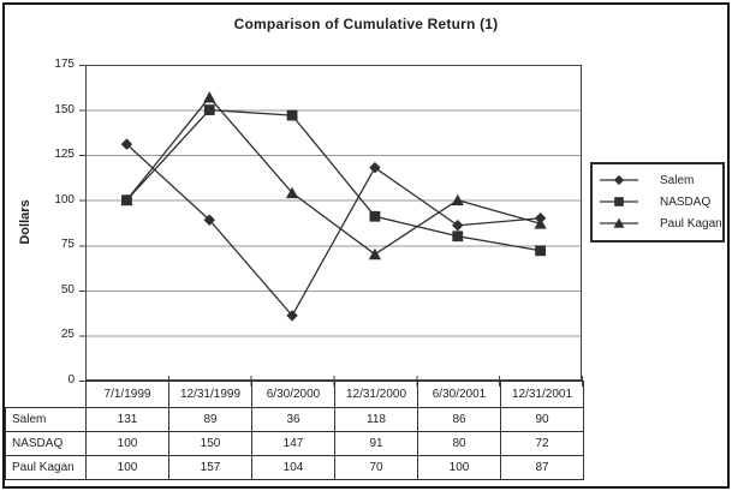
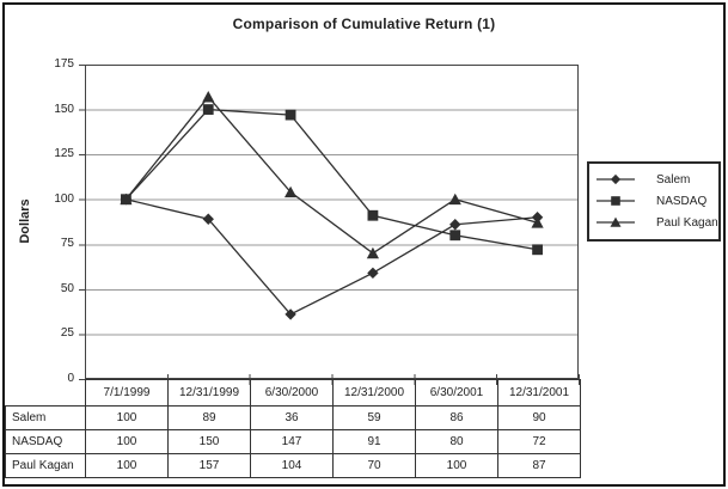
Salem/7/1/1999: 131 -> 100
Salem/12/31/2000: 118 -> 59
